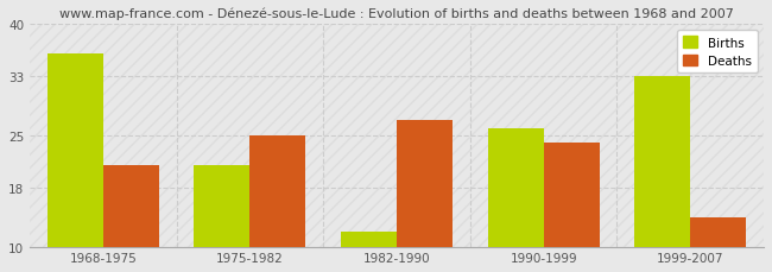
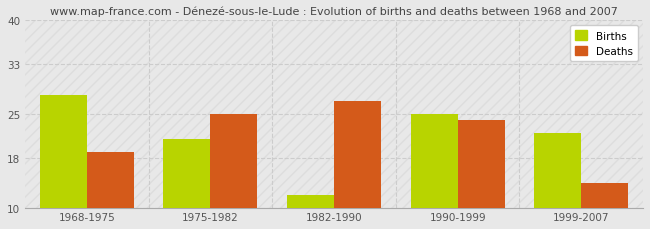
Births/1968-1975: 36 -> 28
Deaths/1968-1975: 21 -> 19
Births/1990-1999: 26 -> 25
Births/1999-2007: 33 -> 22
